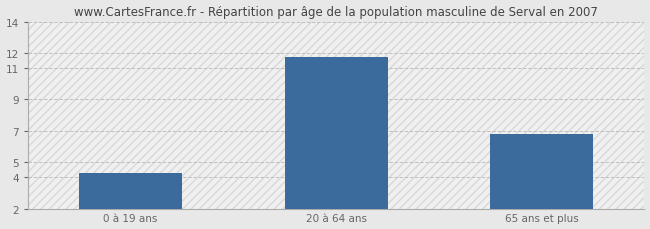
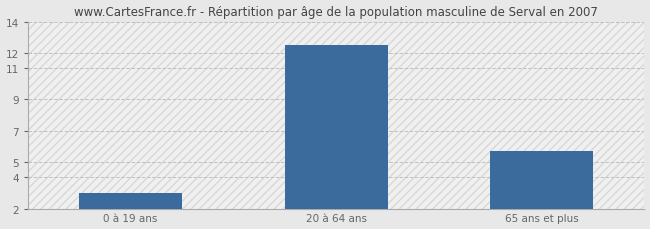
0 à 19 ans: 4.3 -> 3.0
20 à 64 ans: 11.7 -> 12.5
65 ans et plus: 6.8 -> 5.7
